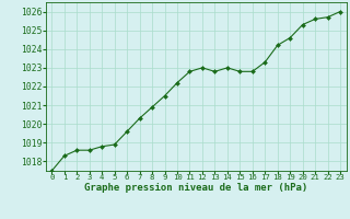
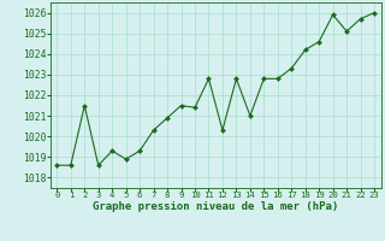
0: 1017.5 -> 1018.6
1: 1018.3 -> 1018.6
2: 1018.6 -> 1021.5
4: 1018.8 -> 1019.3
6: 1019.6 -> 1019.3
10: 1022.2 -> 1021.4
12: 1023.0 -> 1020.3
14: 1023.0 -> 1021.0
20: 1025.3 -> 1025.9
21: 1025.6 -> 1025.1
